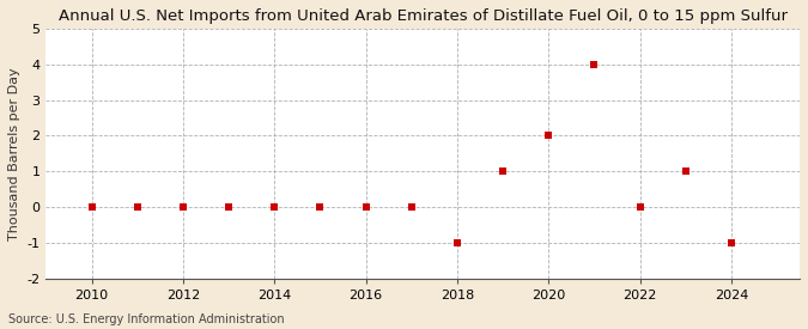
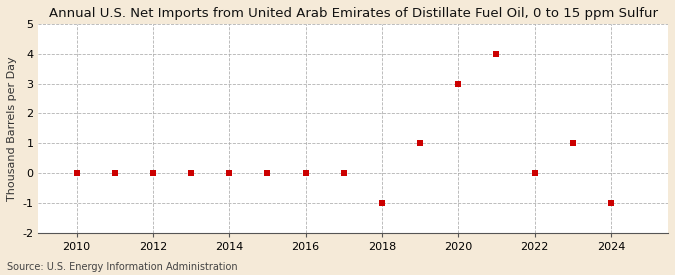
2020: 2 -> 3
